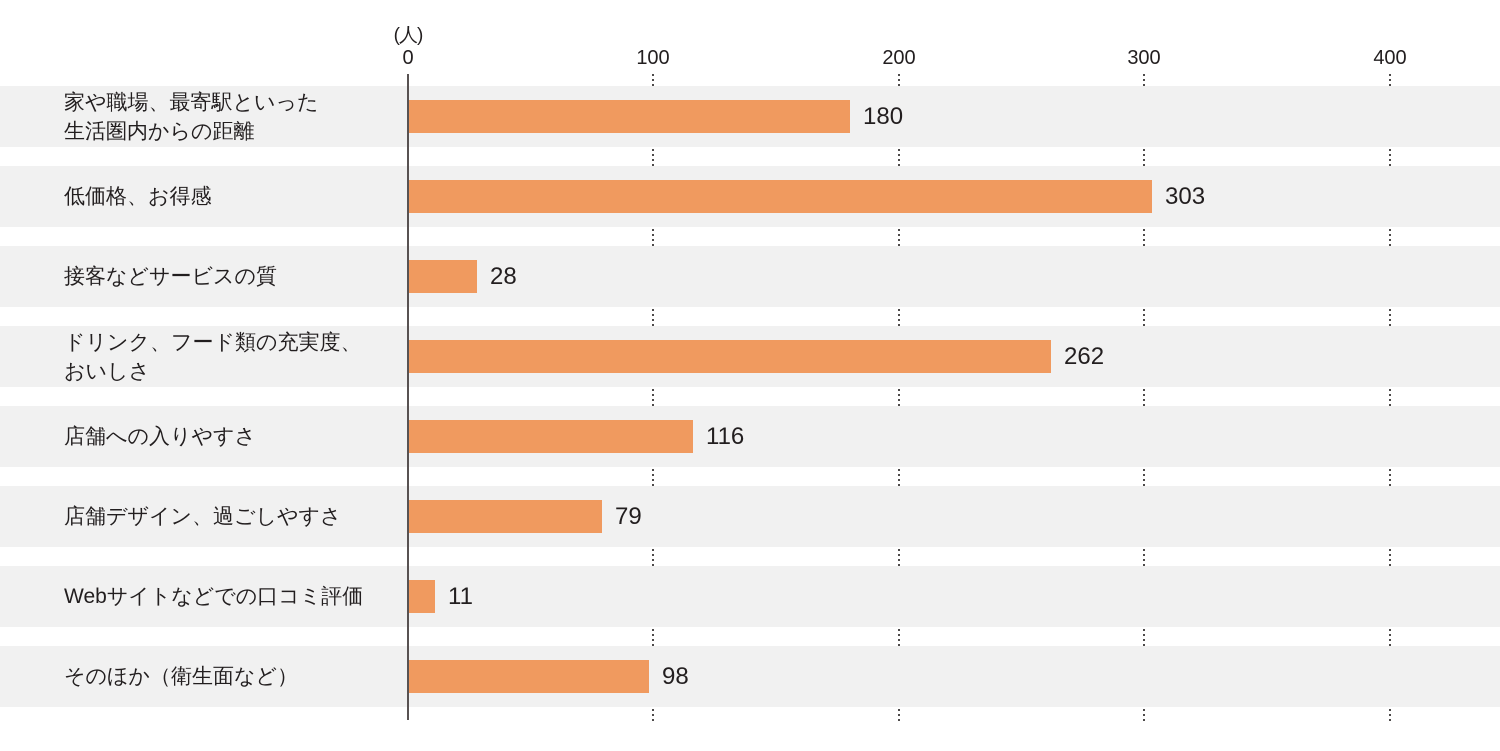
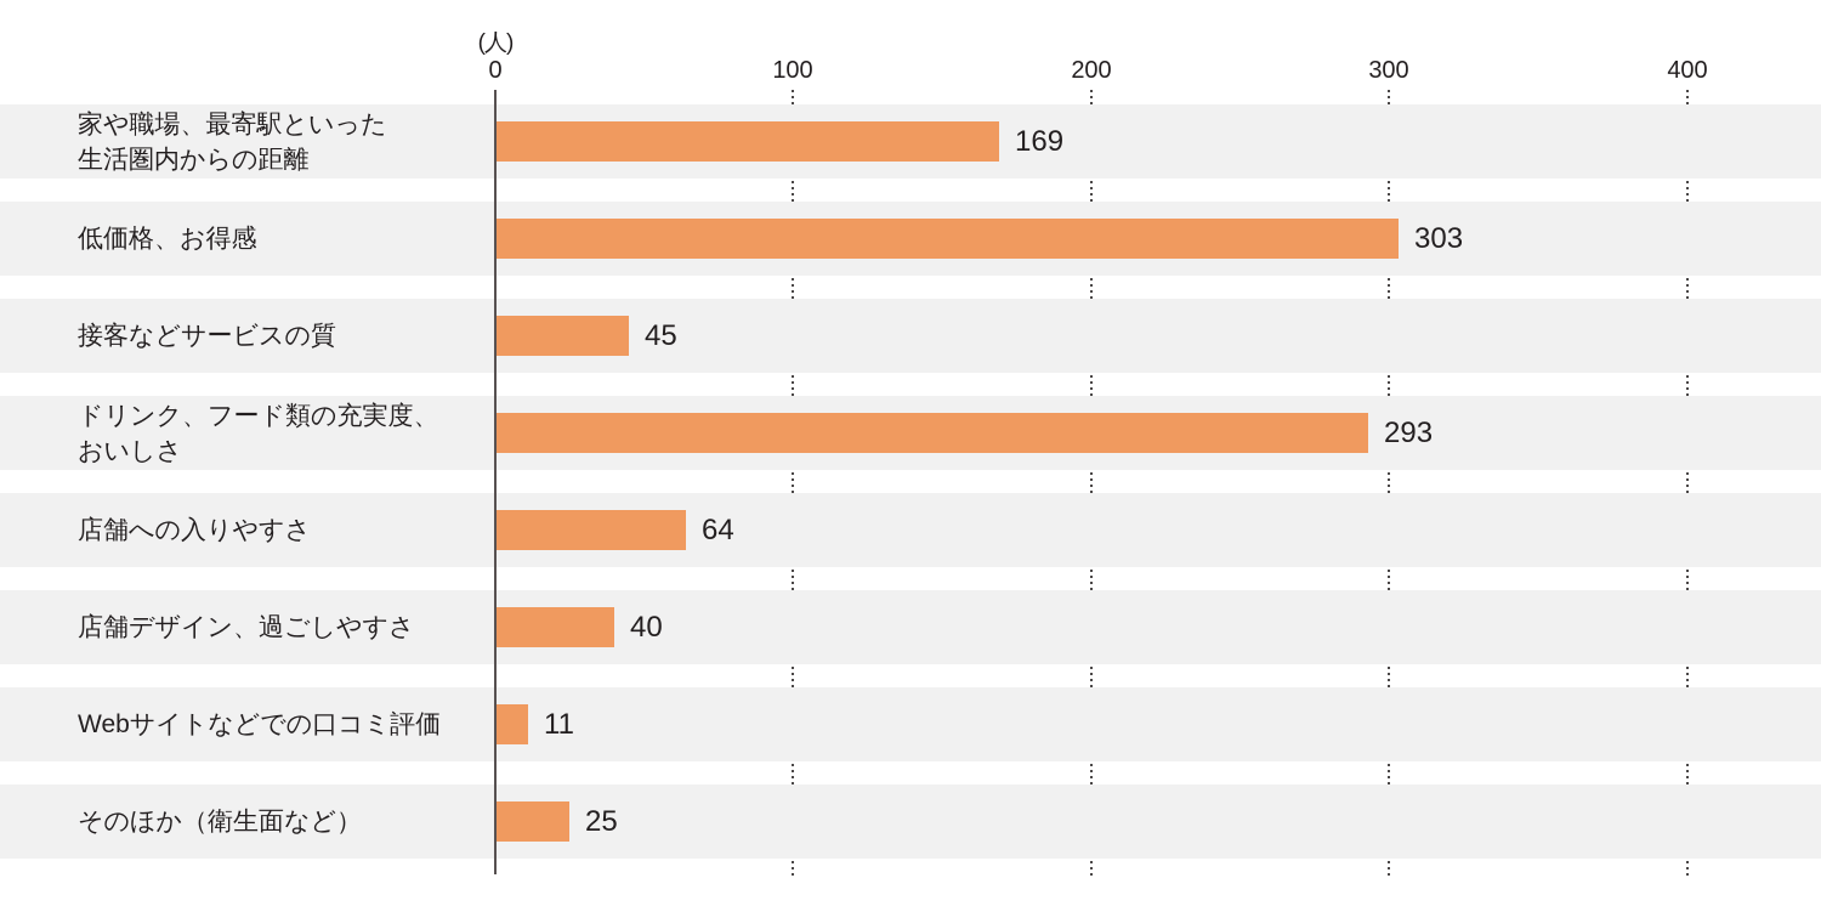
家や職場、最寄駅といった 生活圏内からの距離: 180 -> 169
接客などサービスの質: 28 -> 45
ドリンク、フード類の充実度、 おいしさ: 262 -> 293
店舗への入りやすさ: 116 -> 64
店舗デザイン、過ごしやすさ: 79 -> 40
そのほか（衛生面など）: 98 -> 25
